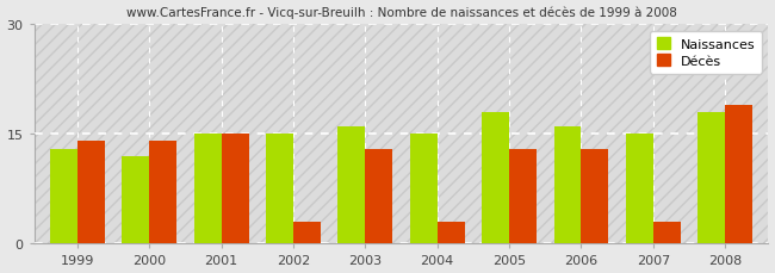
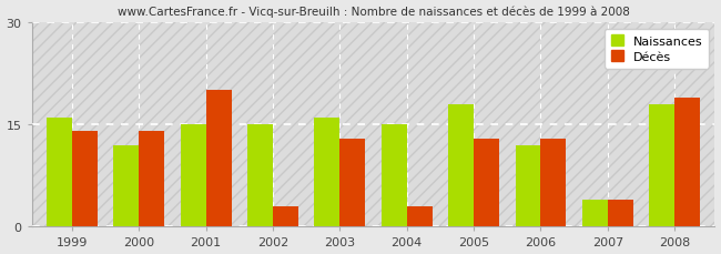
Naissances/1999: 13 -> 16
Décès/2001: 15 -> 20
Naissances/2006: 16 -> 12
Naissances/2007: 15 -> 4
Décès/2007: 3 -> 4
